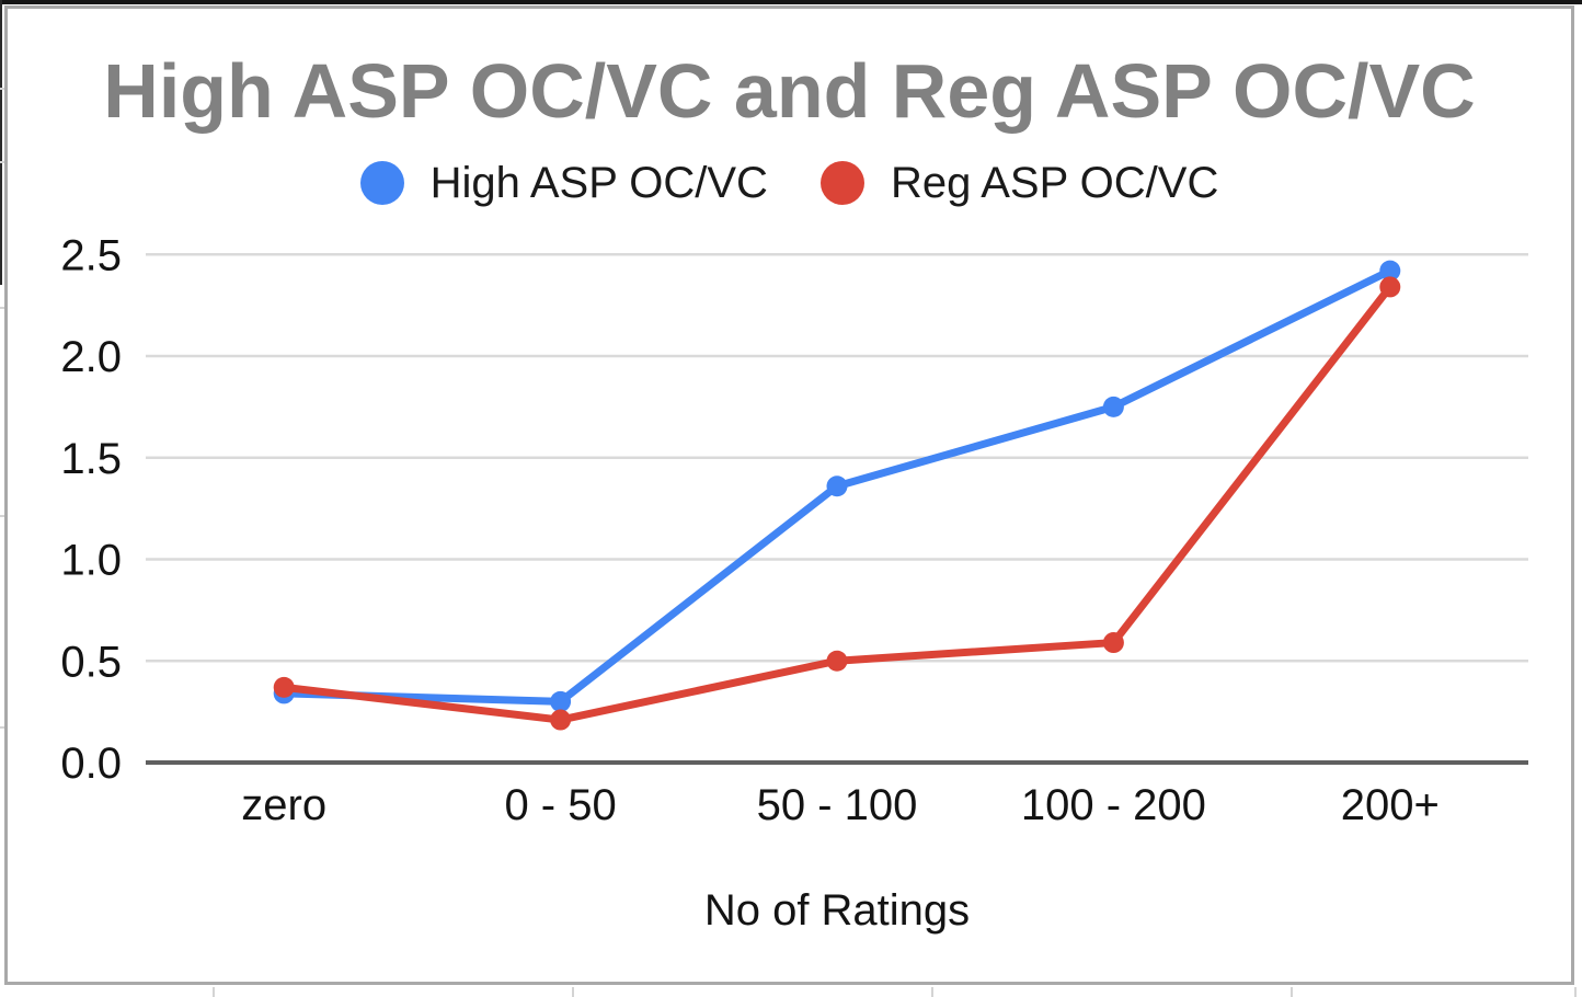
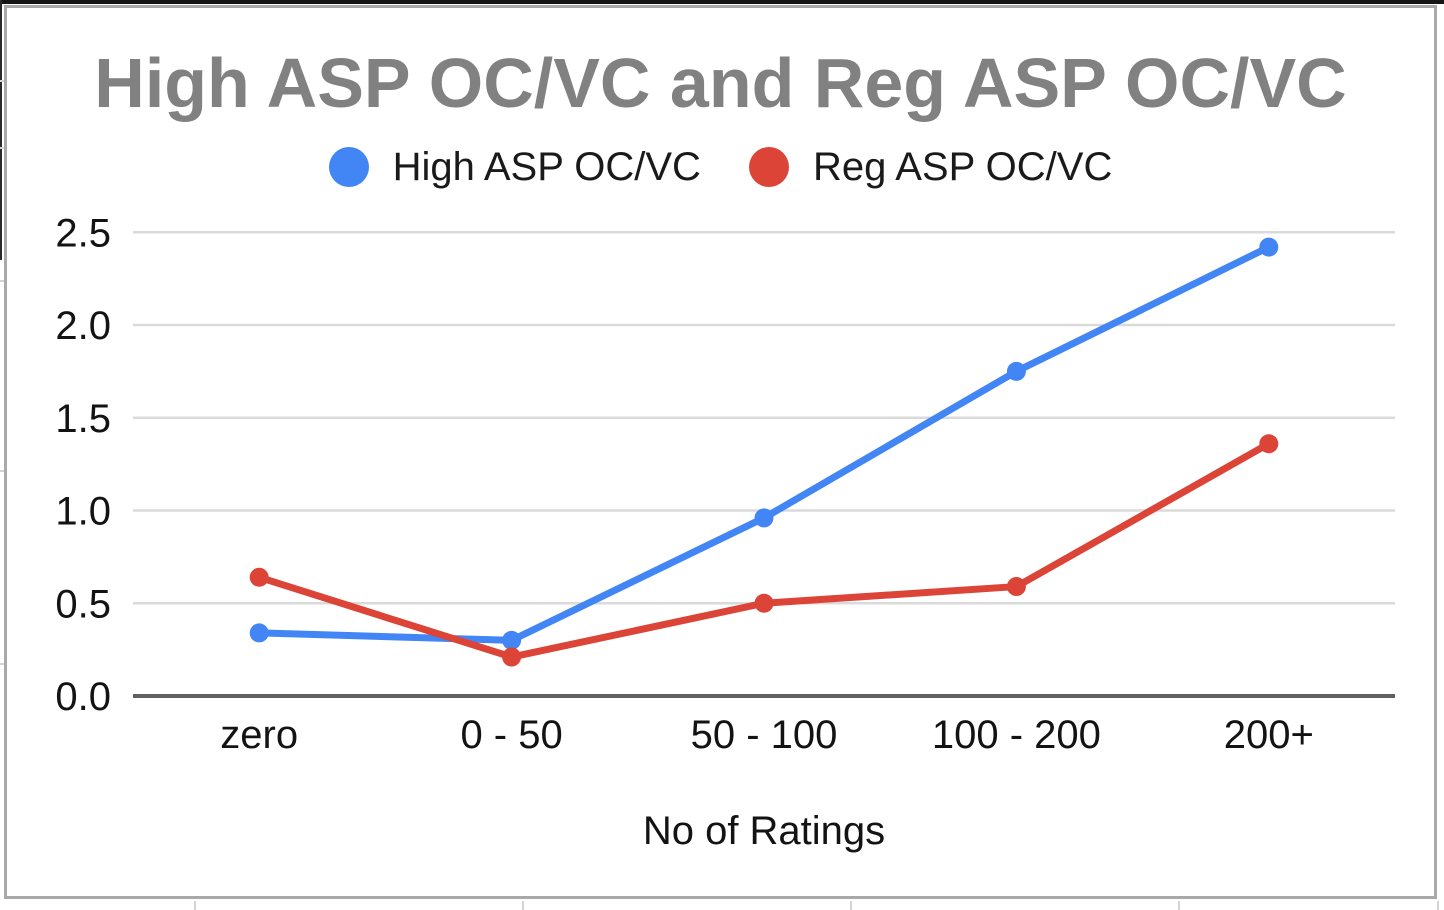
Reg ASP OC/VC/zero: 0.37 -> 0.64
High ASP OC/VC/50 - 100: 1.36 -> 0.96
Reg ASP OC/VC/200+: 2.34 -> 1.36
